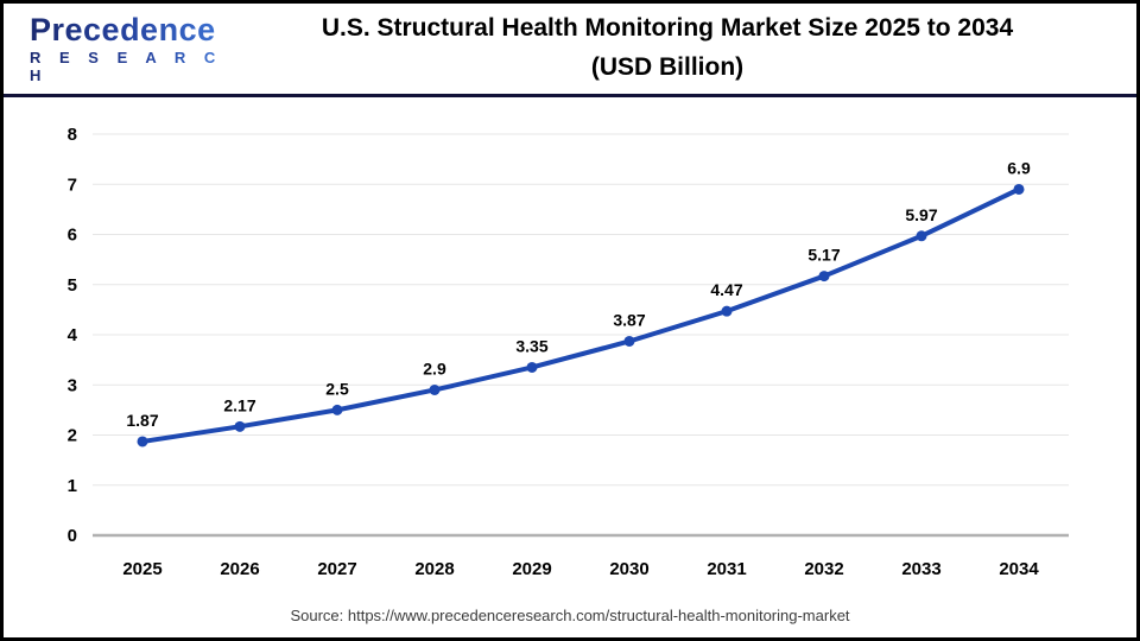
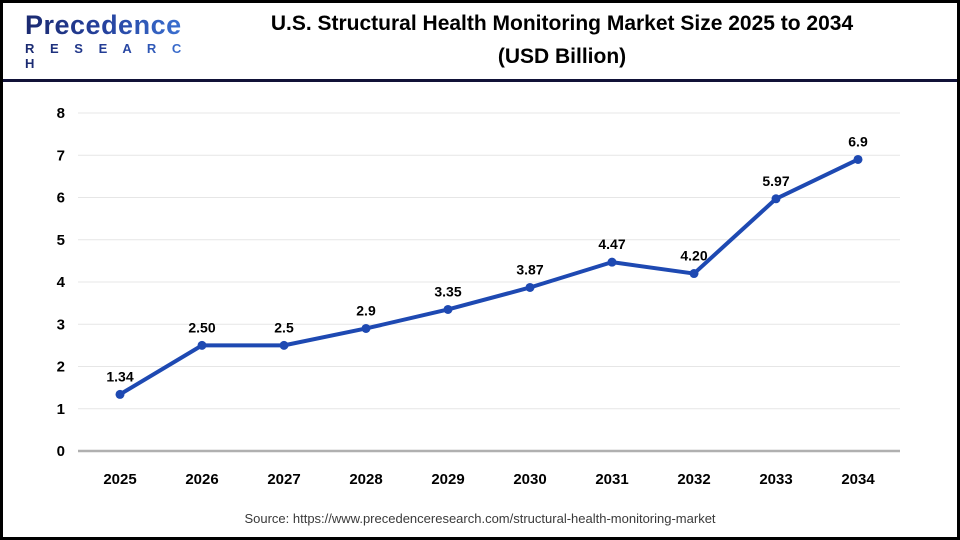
2025: 1.87 -> 1.34
2026: 2.17 -> 2.50
2032: 5.17 -> 4.20
